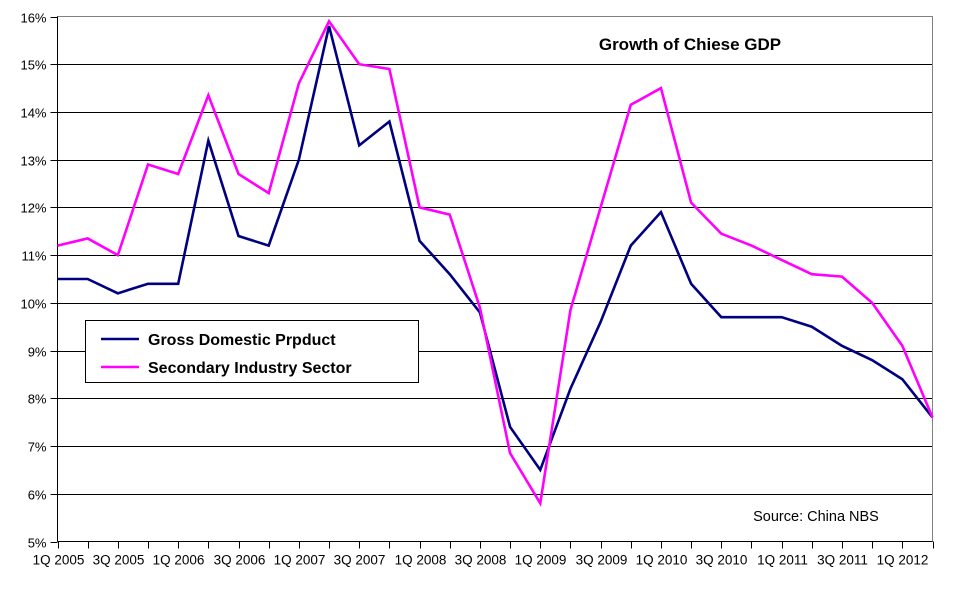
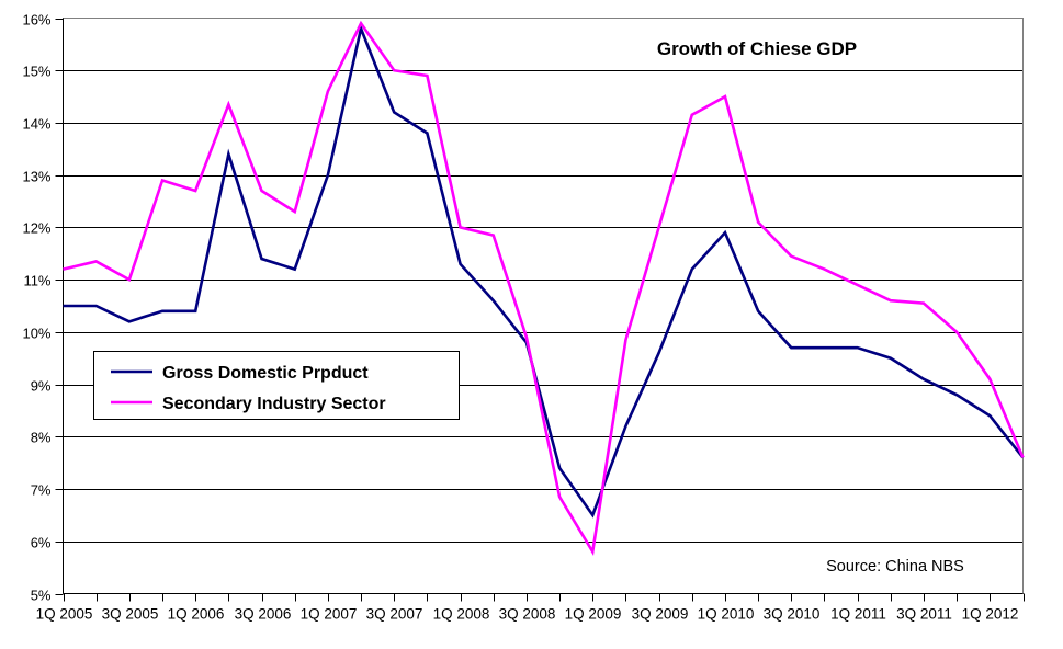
Gross Domestic Prpduct/3Q 2007: 13.3% -> 14.2%
